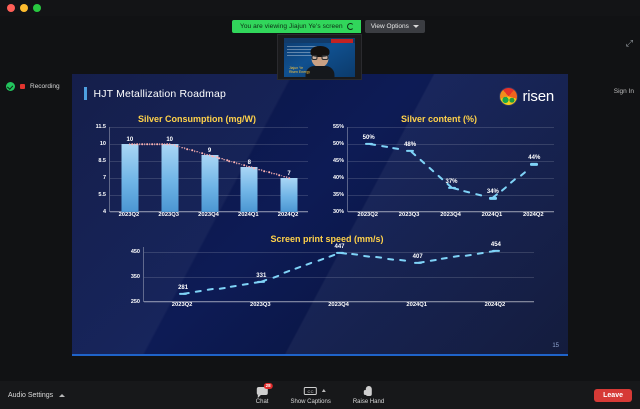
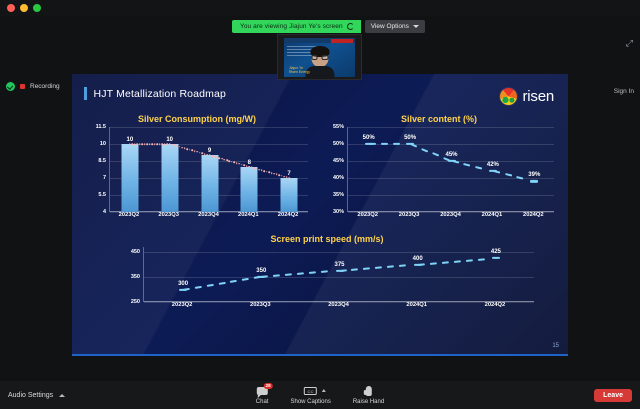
Silver content (%)/2023Q3: 48% -> 50%
Silver content (%)/2023Q4: 37% -> 45%
Silver content (%)/2024Q1: 34% -> 42%
Silver content (%)/2024Q2: 44% -> 39%
Screen print speed (mm/s)/2023Q2: 281 -> 300
Screen print speed (mm/s)/2023Q3: 331 -> 350
Screen print speed (mm/s)/2023Q4: 447 -> 375
Screen print speed (mm/s)/2024Q1: 407 -> 400
Screen print speed (mm/s)/2024Q2: 454 -> 425
